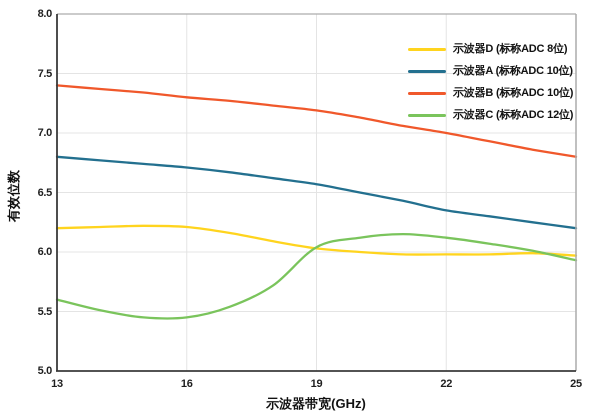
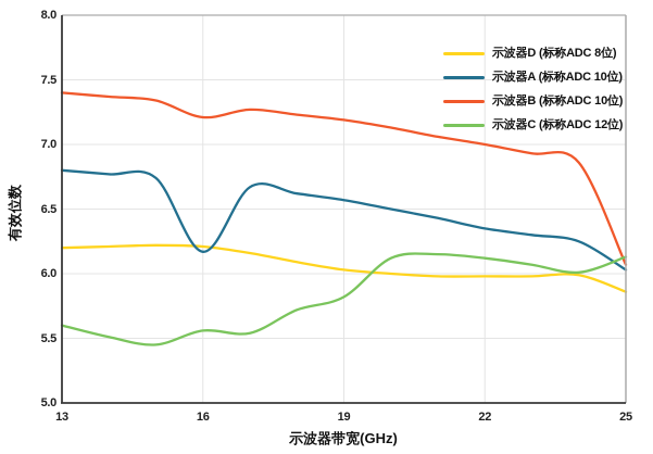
示波器A (标称ADC 10位)/16: 6.71 -> 6.17
示波器B (标称ADC 10位)/16: 7.30 -> 7.21
示波器C (标称ADC 12位)/16: 5.45 -> 5.56
示波器C (标称ADC 12位)/19: 6.04 -> 5.82
示波器D (标称ADC 8位)/25: 5.97 -> 5.86
示波器A (标称ADC 10位)/25: 6.20 -> 6.03
示波器B (标称ADC 10位)/25: 6.80 -> 6.07
示波器C (标称ADC 12位)/25: 5.93 -> 6.13
